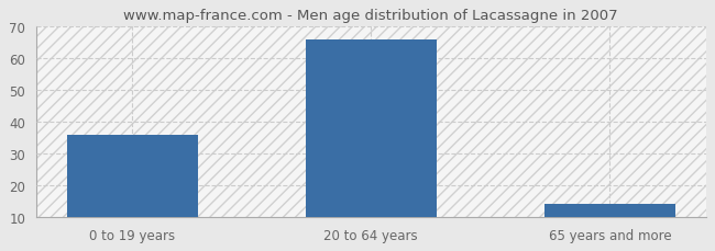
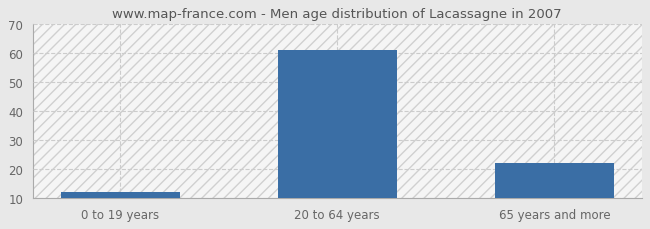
0 to 19 years: 36 -> 12
20 to 64 years: 66 -> 61
65 years and more: 14 -> 22
